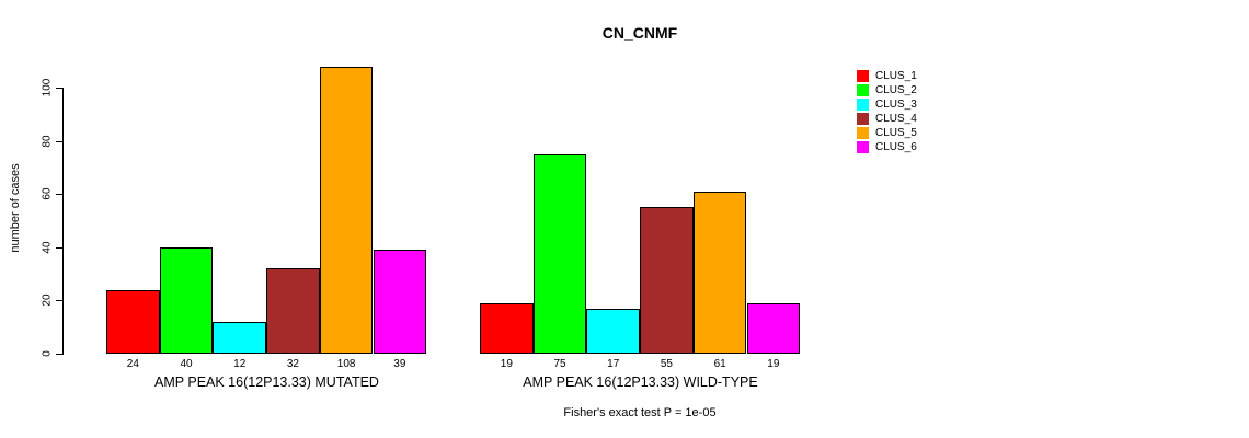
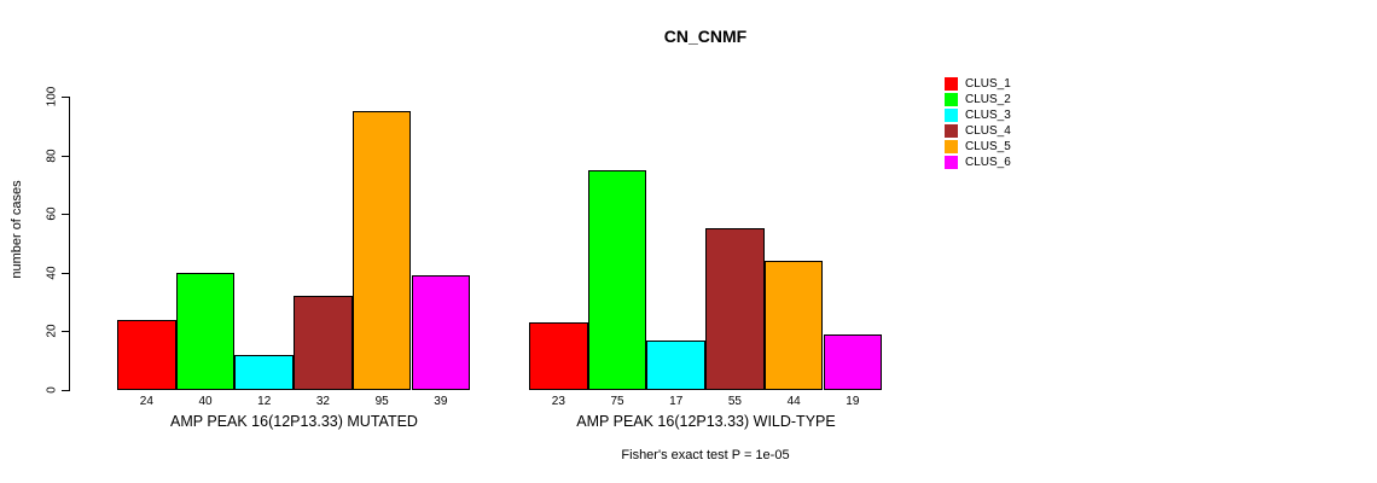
CLUS_5/AMP PEAK 16(12P13.33) MUTATED: 108 -> 95
CLUS_1/AMP PEAK 16(12P13.33) WILD-TYPE: 19 -> 23
CLUS_5/AMP PEAK 16(12P13.33) WILD-TYPE: 61 -> 44
